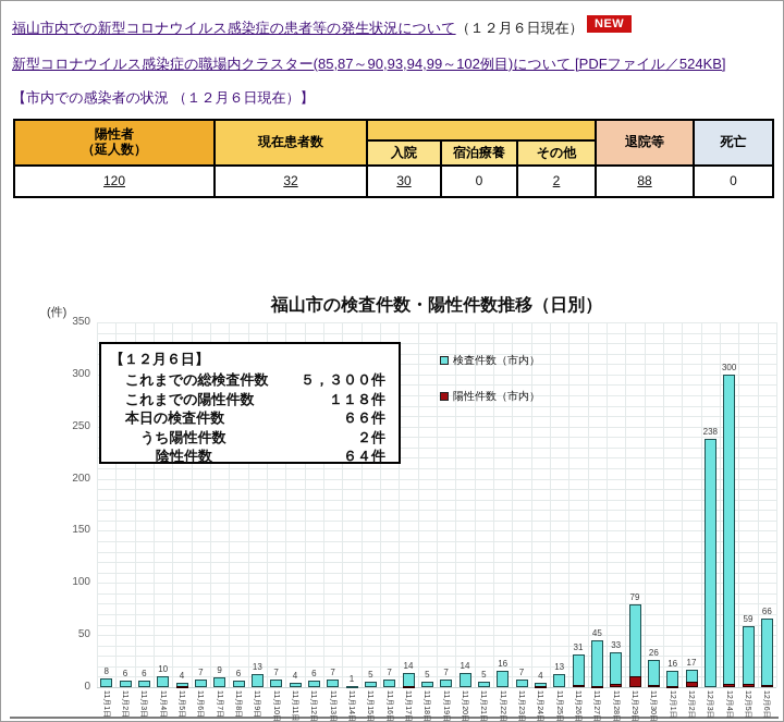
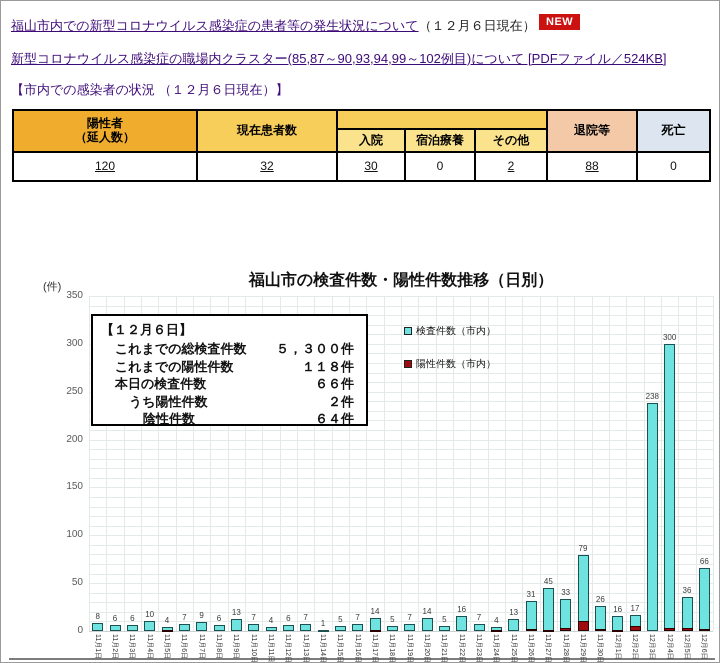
検査件数（市内）/12月5日: 59 -> 36
